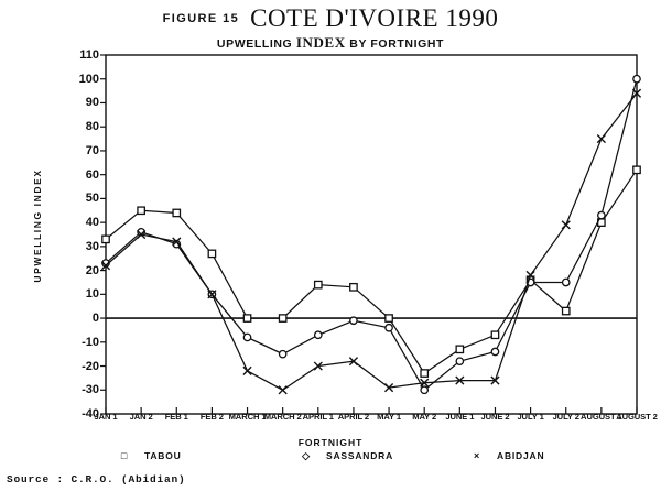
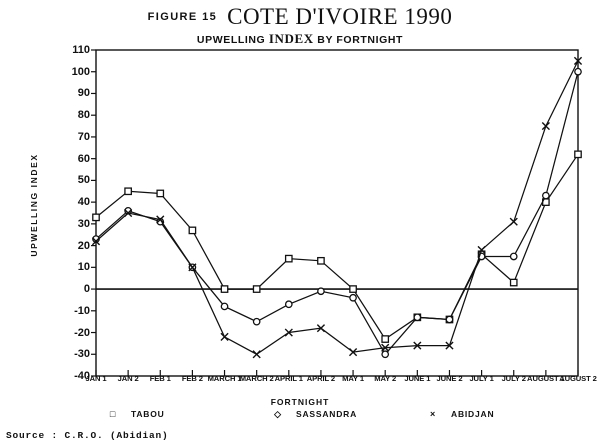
SASSANDRA/JUNE 1: -18 -> -13
TABOU/JUNE 2: -7 -> -14
ABIDJAN/JULY 2: 39 -> 31
ABIDJAN/AUGUST 2: 94 -> 105
